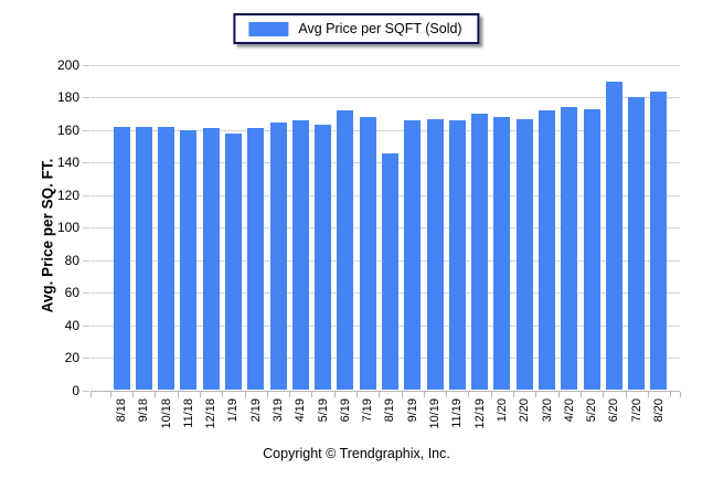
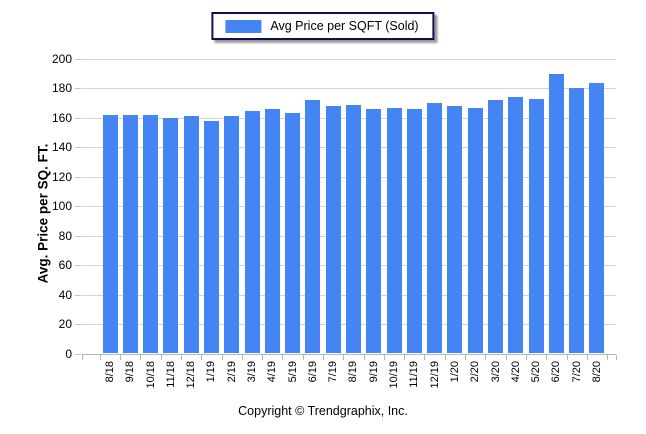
8/19: 146 -> 169
